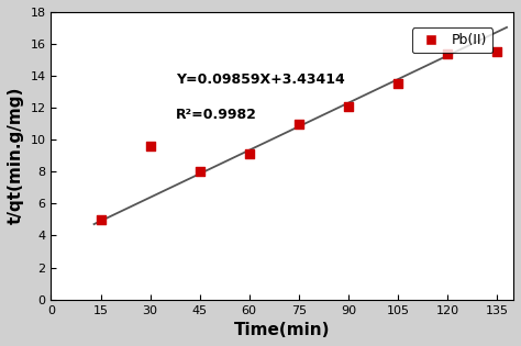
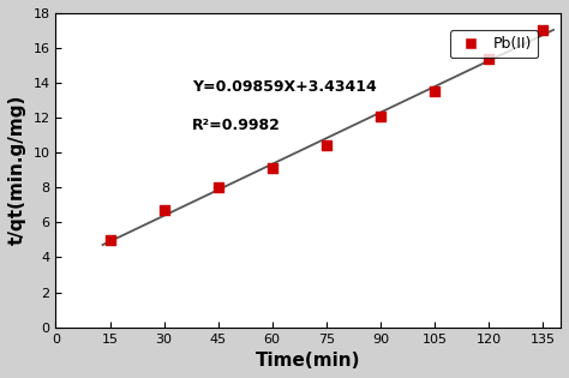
Pb(II)/30: 9.6 -> 6.7
Pb(II)/75: 11.0 -> 10.4
Pb(II)/135: 15.5 -> 17.0
